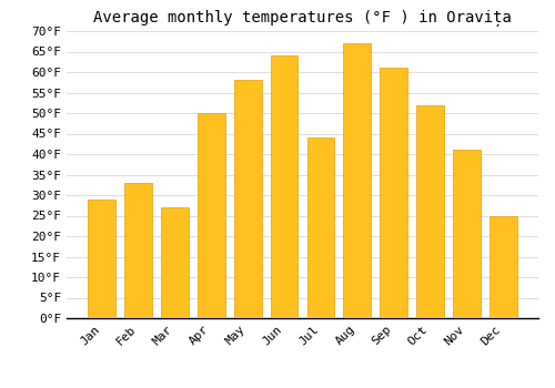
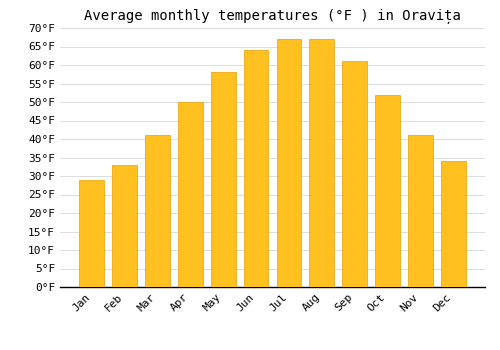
Mar: 27°F -> 41°F
Jul: 44°F -> 67°F
Dec: 25°F -> 34°F
